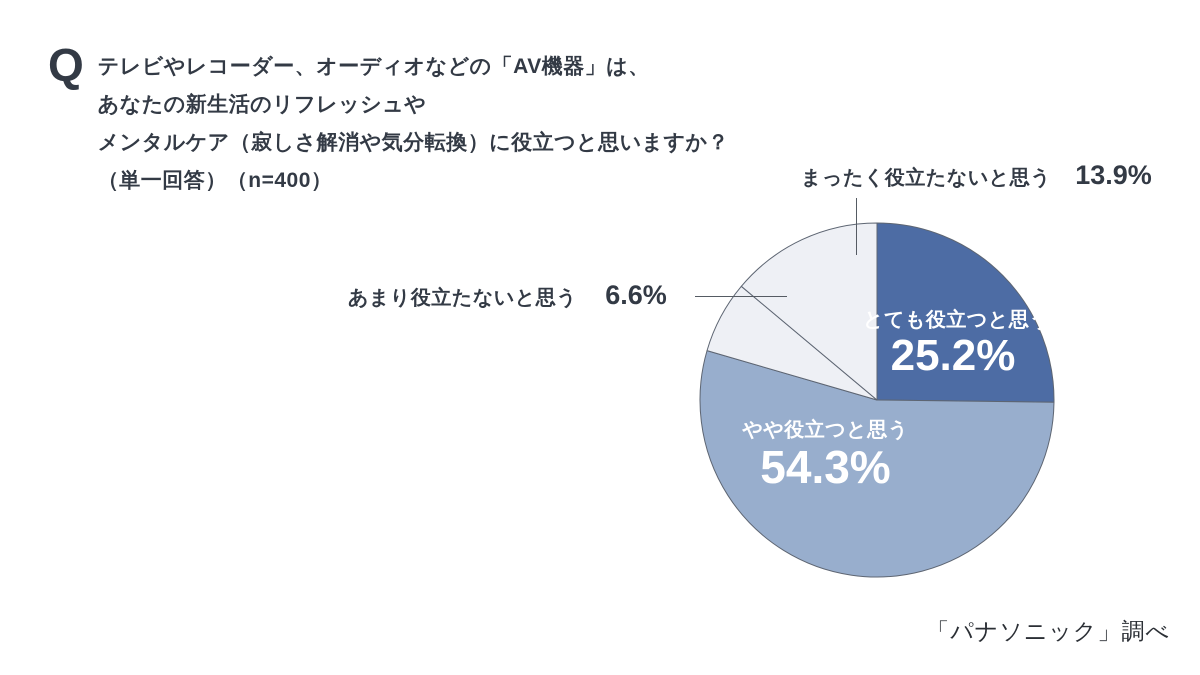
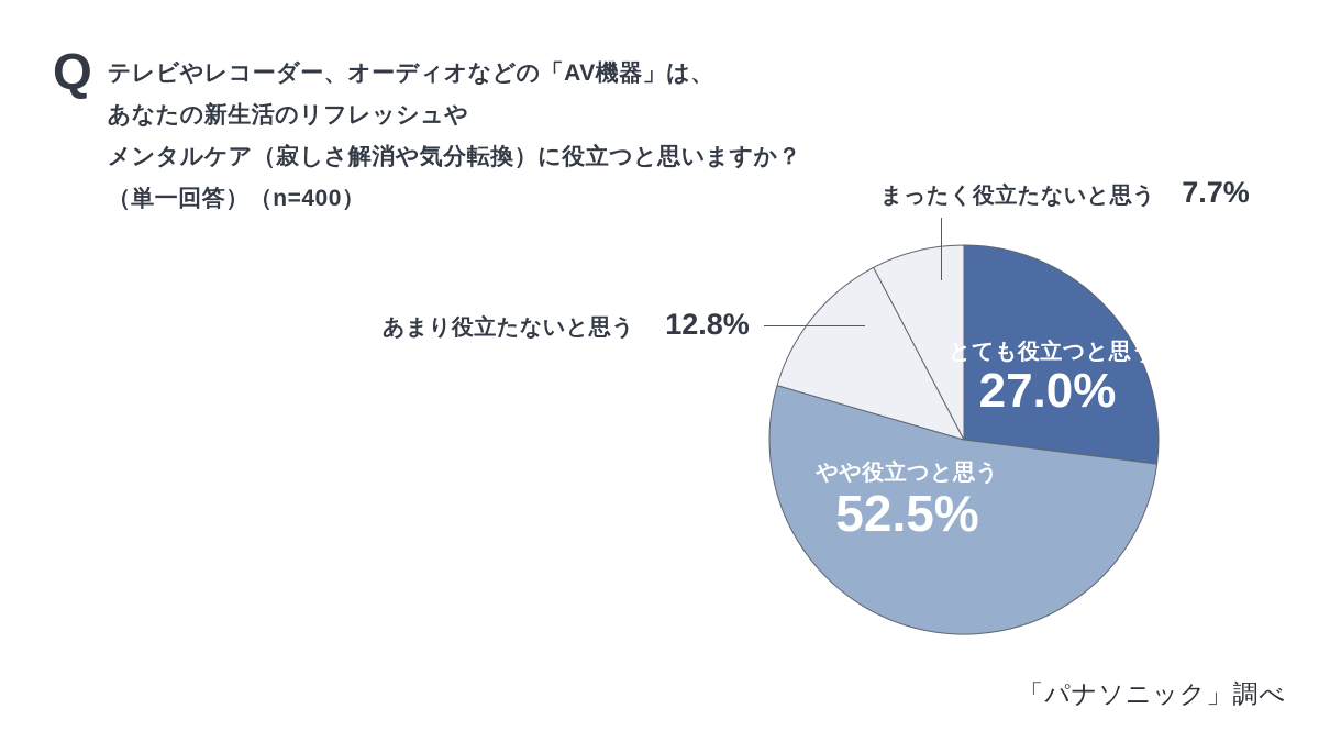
とても役立つと思う: 25.2% -> 27.0%
やや役立つと思う: 54.3% -> 52.5%
あまり役立たないと思う: 6.6% -> 12.8%
まったく役立たないと思う: 13.9% -> 7.7%
